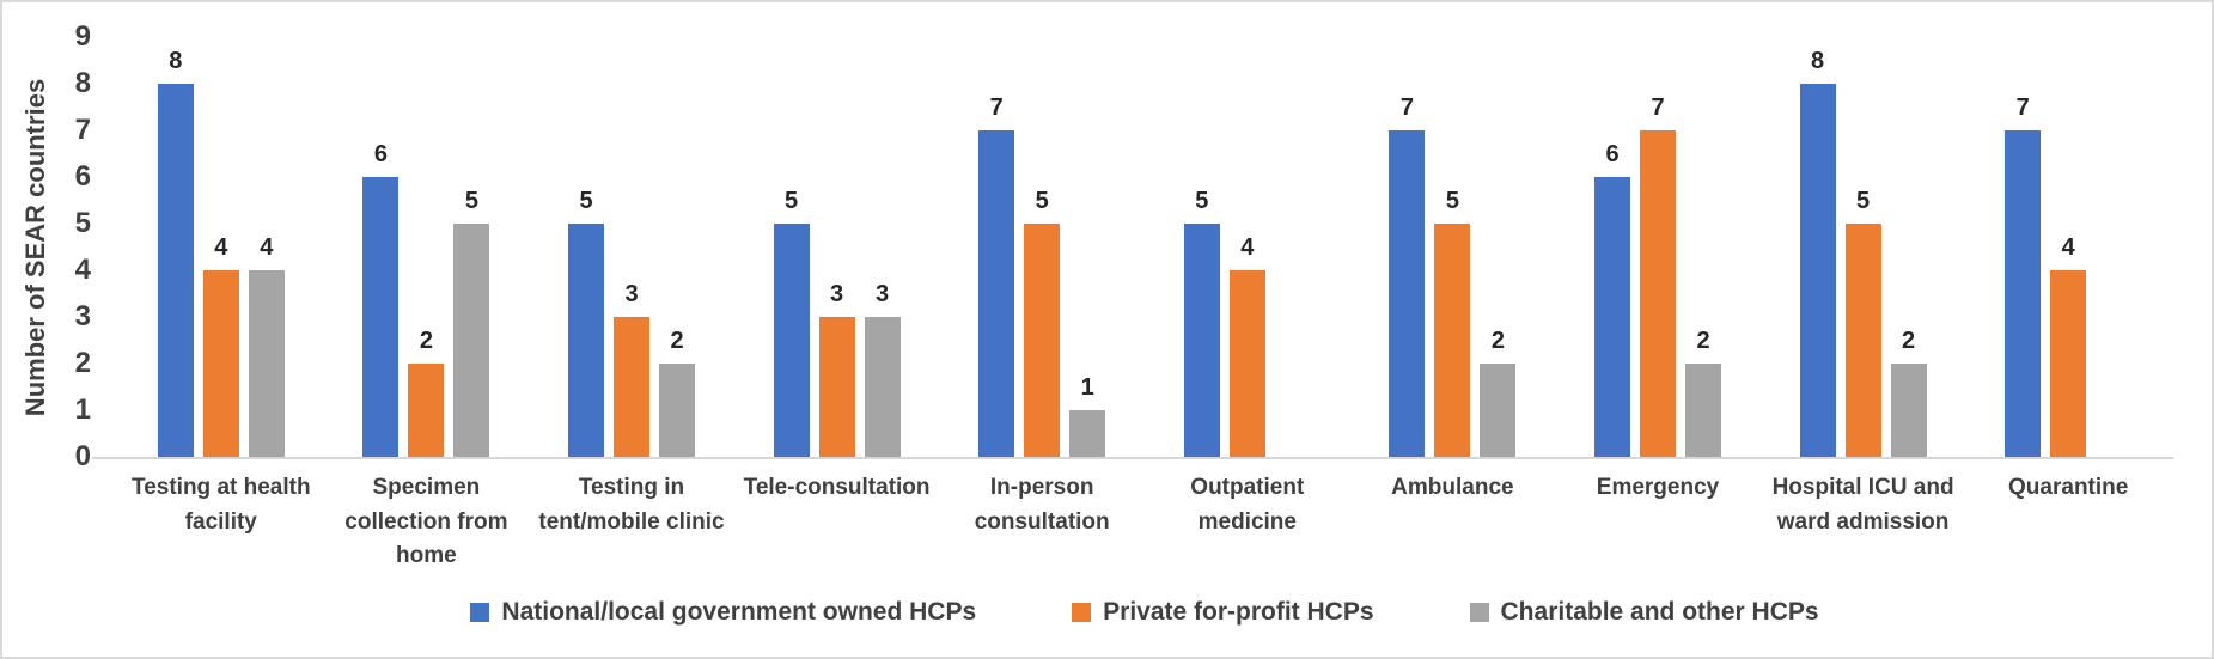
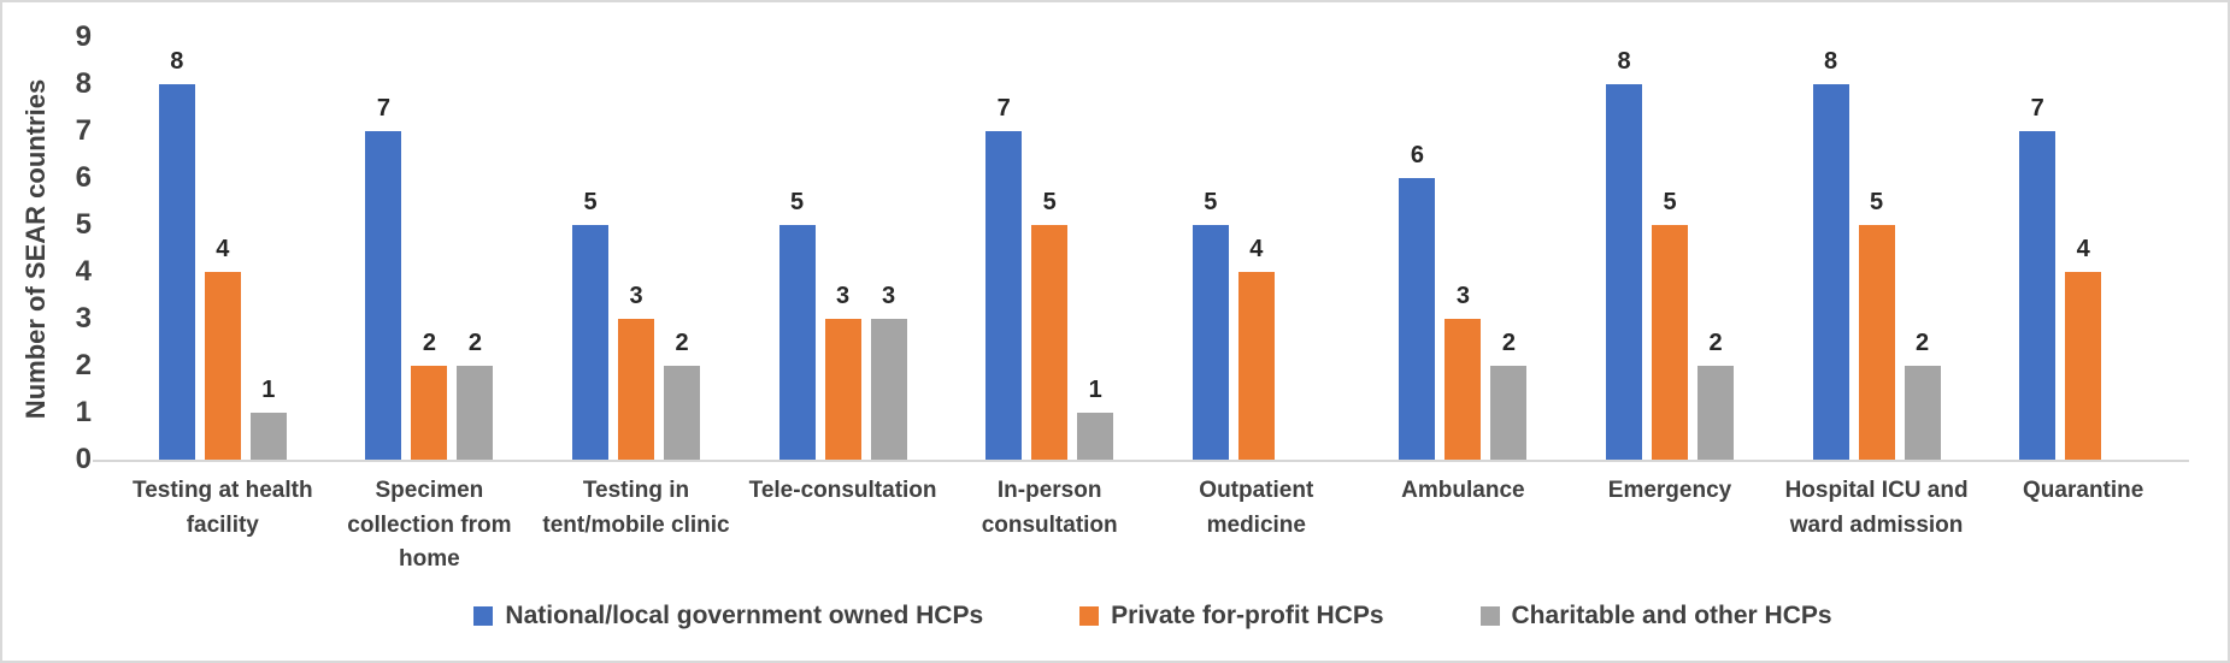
Charitable and other HCPs/Testing at health facility: 4 -> 1
National/local government owned HCPs/Specimen collection from home: 6 -> 7
Charitable and other HCPs/Specimen collection from home: 5 -> 2
National/local government owned HCPs/Ambulance: 7 -> 6
Private for-profit HCPs/Ambulance: 5 -> 3
National/local government owned HCPs/Emergency: 6 -> 8
Private for-profit HCPs/Emergency: 7 -> 5
